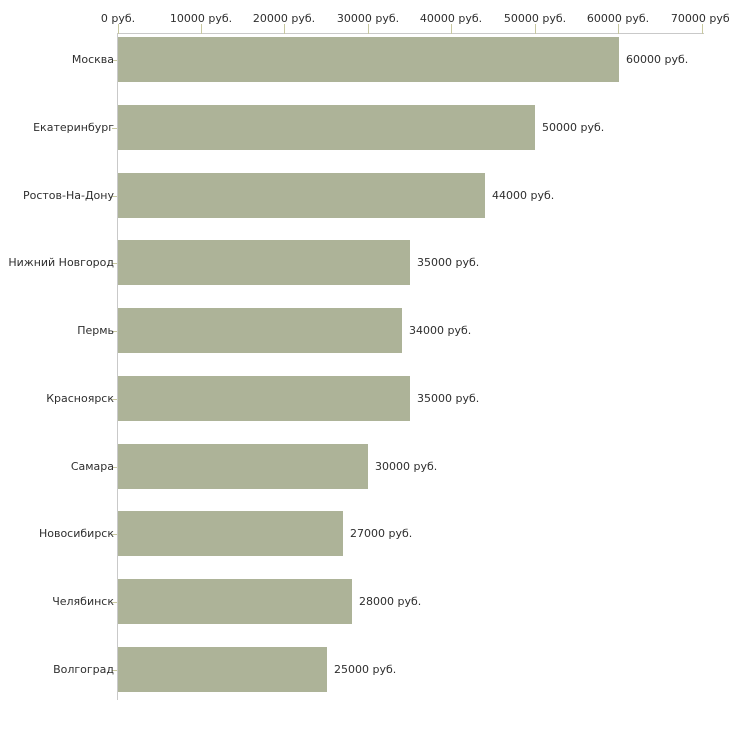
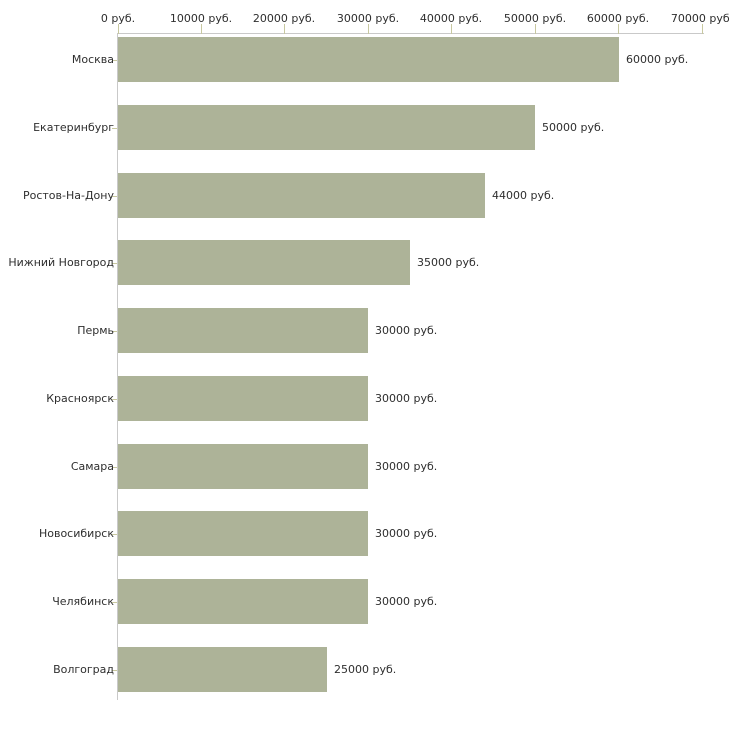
Пермь: 34000 -> 30000
Красноярск: 35000 -> 30000
Новосибирск: 27000 -> 30000
Челябинск: 28000 -> 30000
